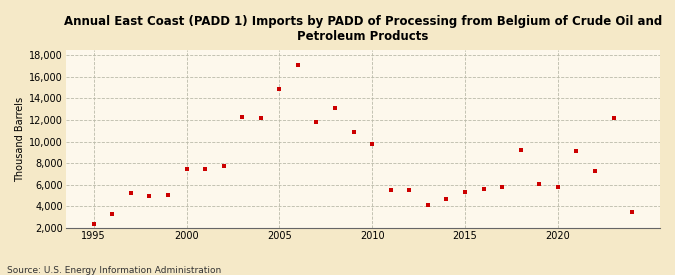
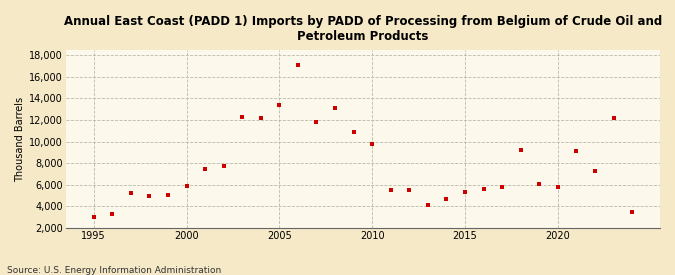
1995: 2,400 -> 3,000
2000: 7,500 -> 5,900
2005: 14,900 -> 13,400
